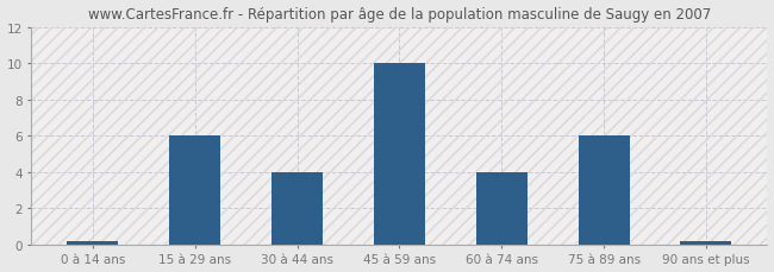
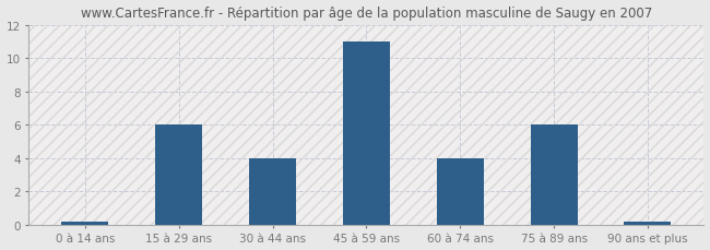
45 à 59 ans: 10.0 -> 11.0
